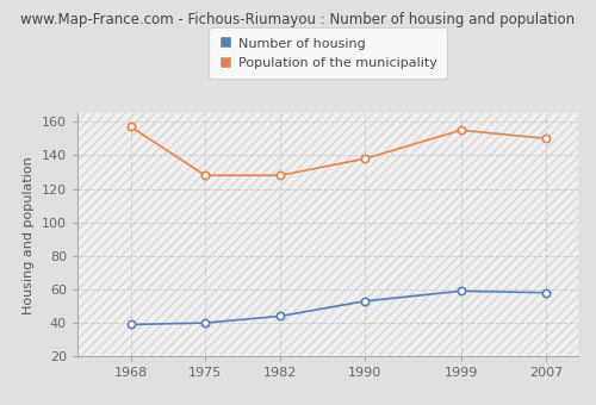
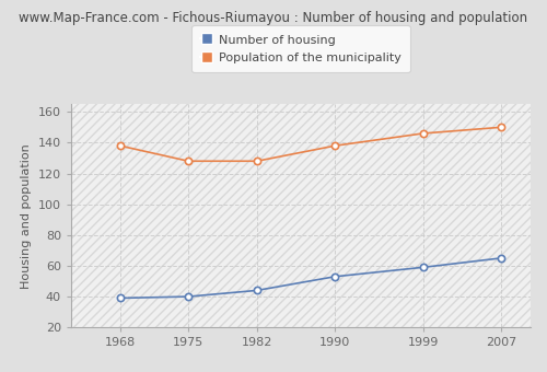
Population of the municipality/1968: 157 -> 138
Population of the municipality/1999: 155 -> 146
Number of housing/2007: 58 -> 65
